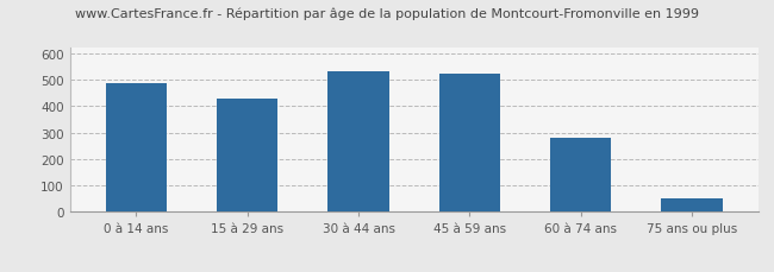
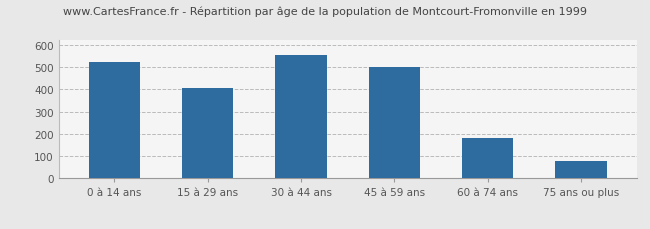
0 à 14 ans: 485 -> 525
15 à 29 ans: 430 -> 405
30 à 44 ans: 530 -> 553
45 à 59 ans: 525 -> 500
60 à 74 ans: 280 -> 182
75 ans ou plus: 50 -> 80
